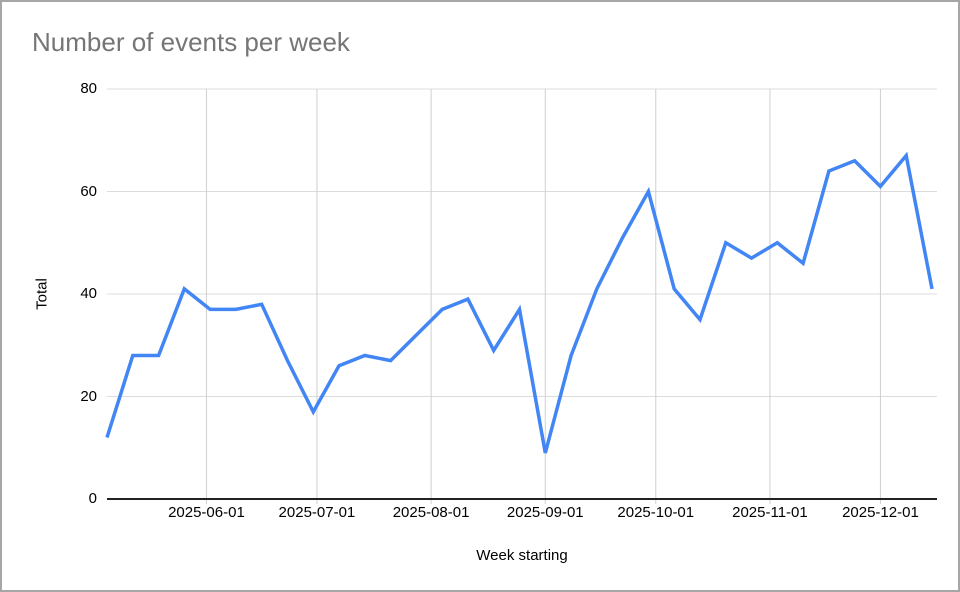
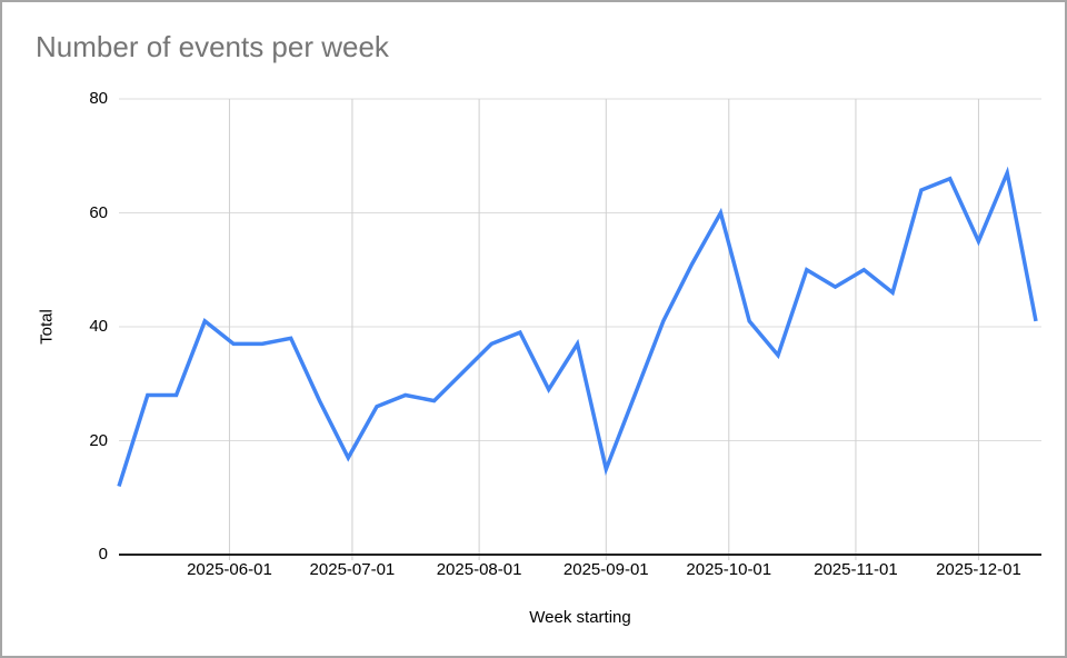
2025-09-01: 9 -> 15
2025-12-01: 61 -> 55
